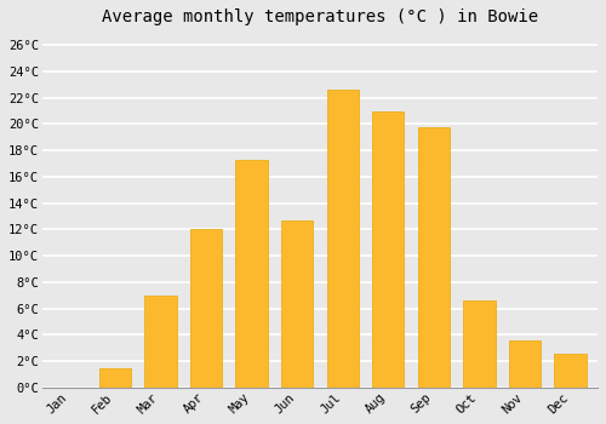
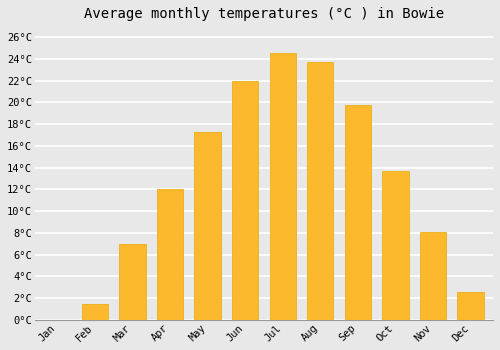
Jun: 12.7°C -> 22.0°C
Jul: 22.6°C -> 24.5°C
Aug: 21.0°C -> 23.7°C
Oct: 6.6°C -> 13.7°C
Nov: 3.6°C -> 8.1°C
